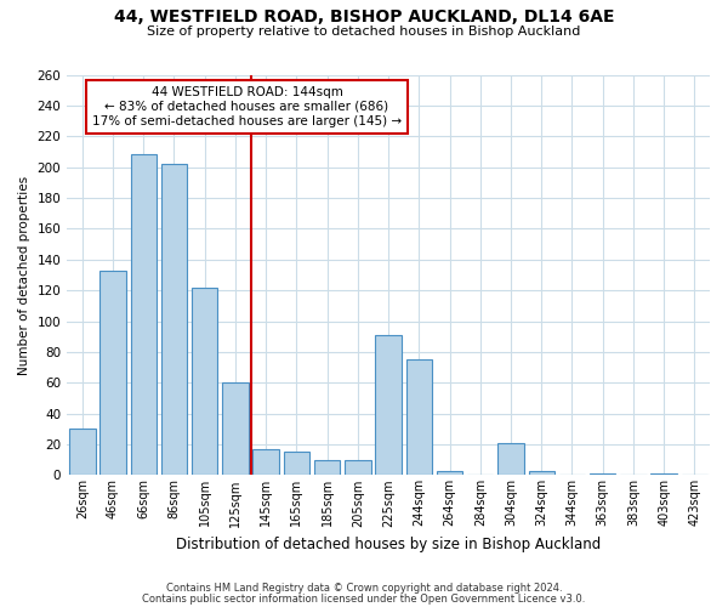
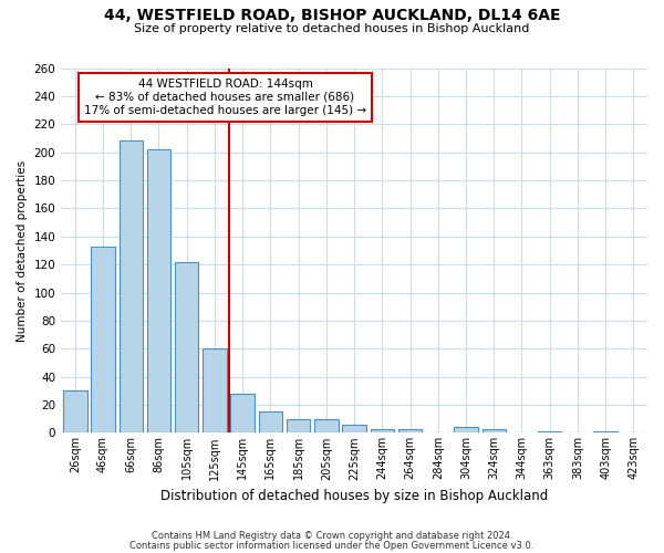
145sqm: 17 -> 28
225sqm: 91 -> 6
244sqm: 75 -> 3
304sqm: 21 -> 4
